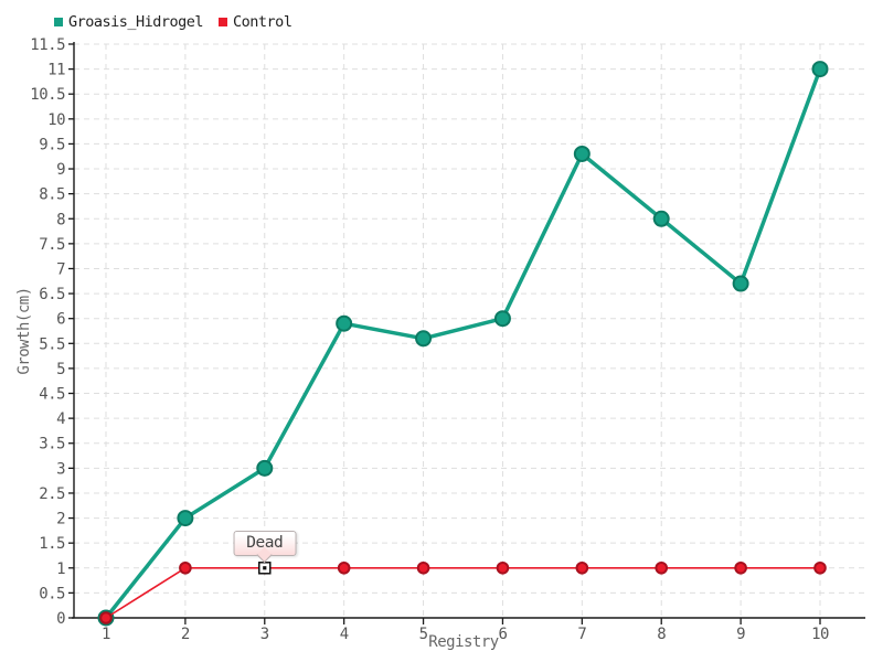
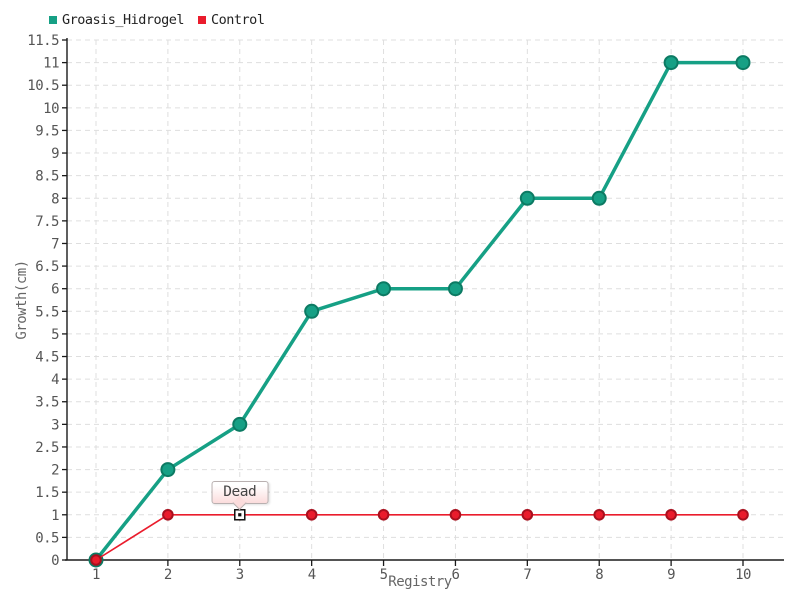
Groasis_Hidrogel/4: 5.9 -> 5.5
Groasis_Hidrogel/5: 5.6 -> 6.0
Groasis_Hidrogel/7: 9.3 -> 8.0
Groasis_Hidrogel/9: 6.7 -> 11.0
